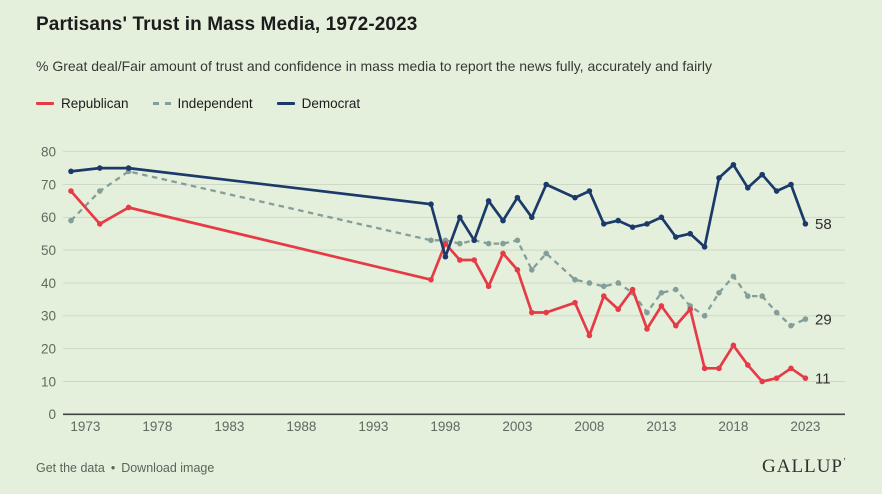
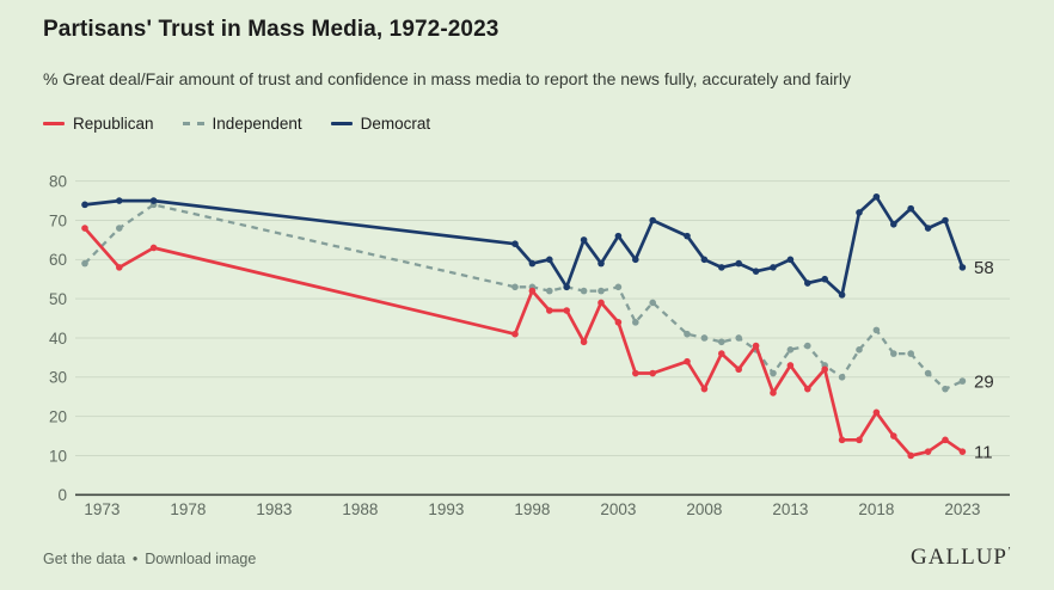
Democrat/1998: 48 -> 59
Republican/2008: 24 -> 27
Democrat/2008: 68 -> 60
